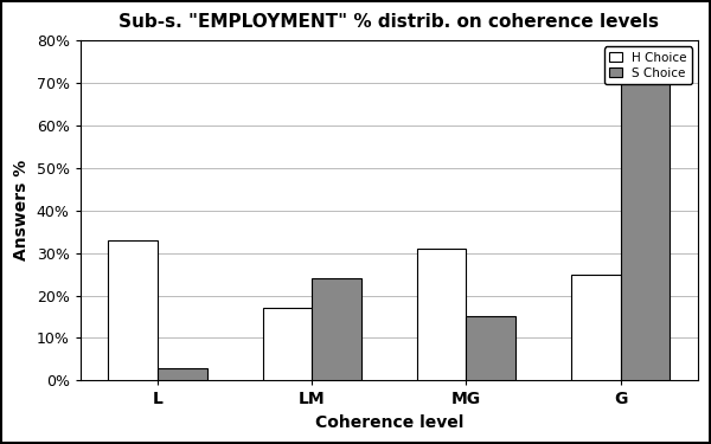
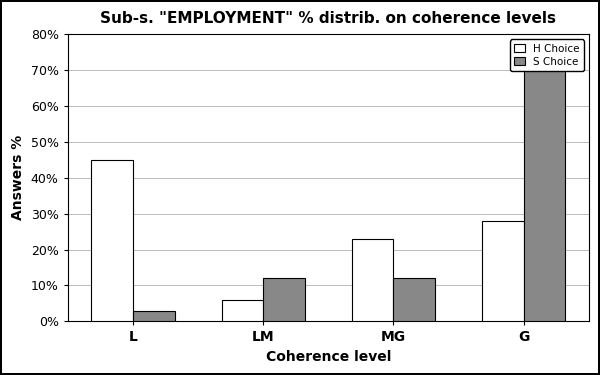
H Choice/L: 33% -> 45%
H Choice/LM: 17% -> 6%
S Choice/LM: 24% -> 12%
H Choice/MG: 31% -> 23%
S Choice/MG: 15% -> 12%
H Choice/G: 25% -> 28%
